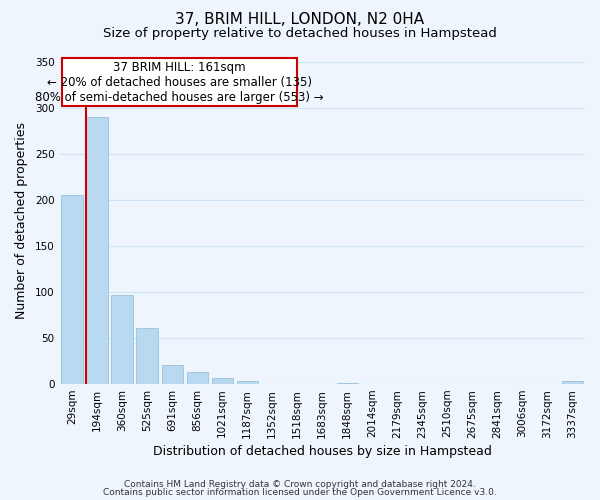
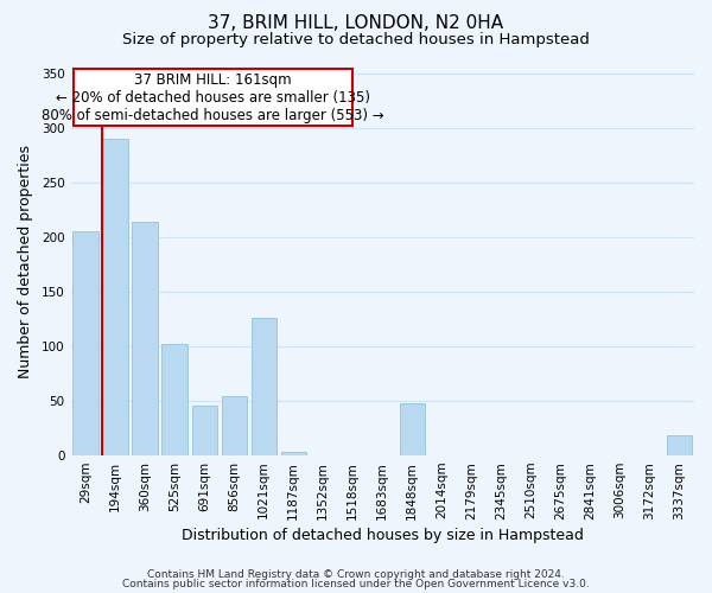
360sqm: 97 -> 214
525sqm: 61 -> 102
691sqm: 21 -> 46
856sqm: 13 -> 54
1021sqm: 6 -> 126
1848sqm: 1 -> 48
3337sqm: 3 -> 18
